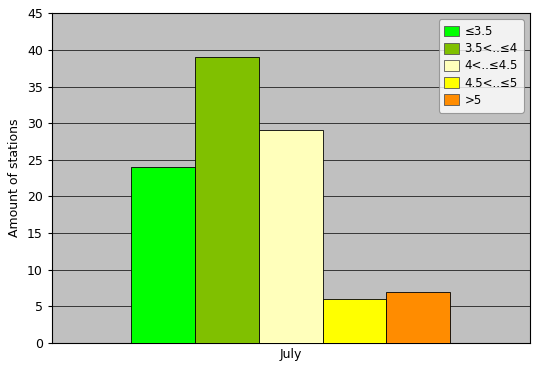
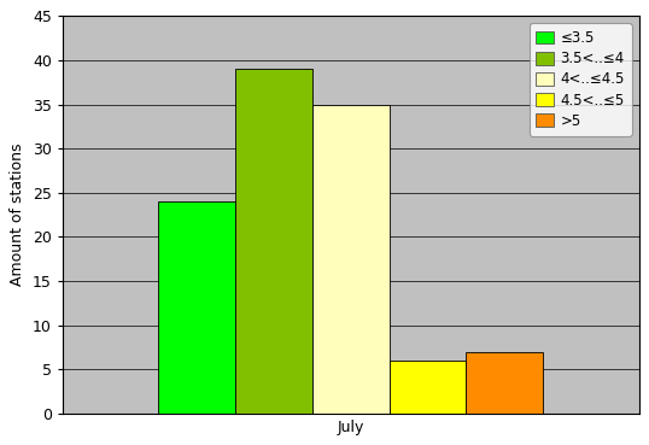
July: 29 -> 35
